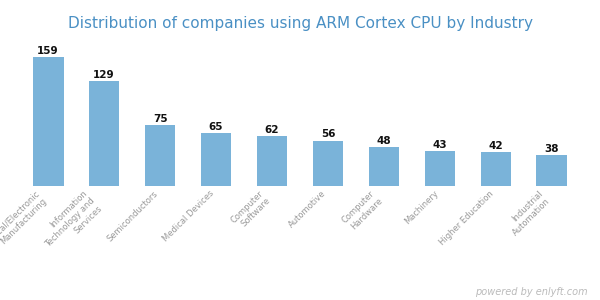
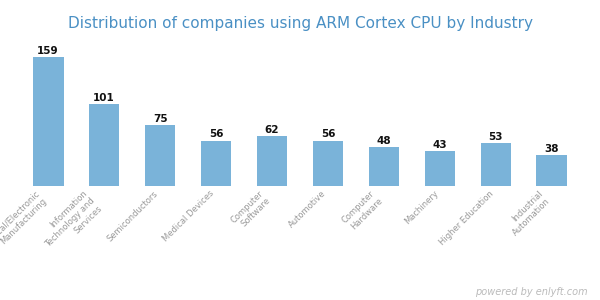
Information Technology and Services: 129 -> 101
Medical Devices: 65 -> 56
Higher Education: 42 -> 53
